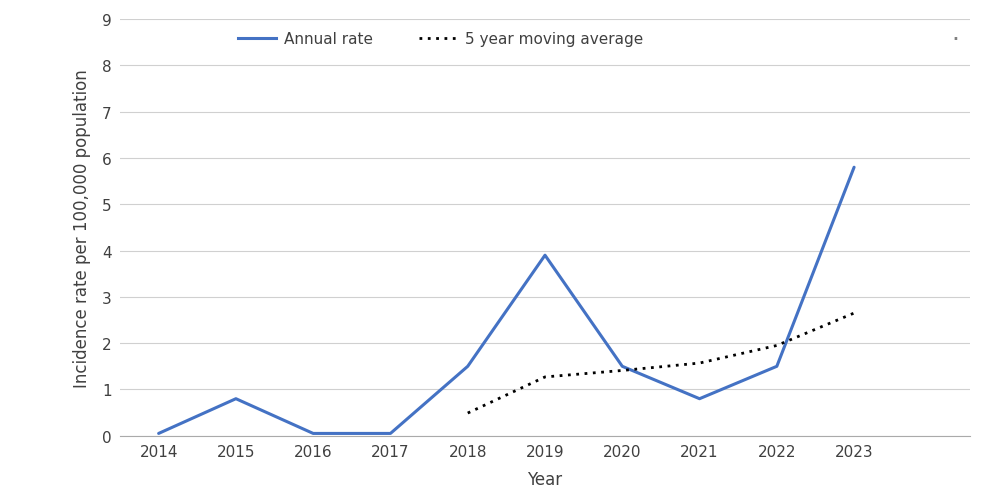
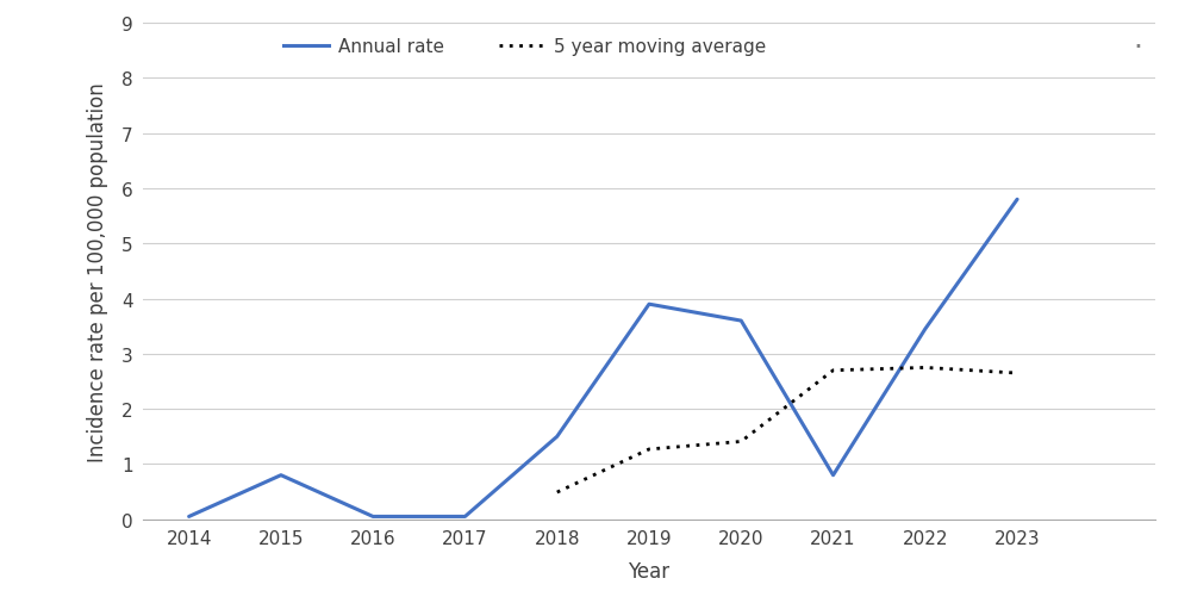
Annual rate/2020: 1.50 -> 3.60
5 year moving average/2021: 1.57 -> 2.70
Annual rate/2022: 1.50 -> 3.45
5 year moving average/2022: 1.95 -> 2.75
